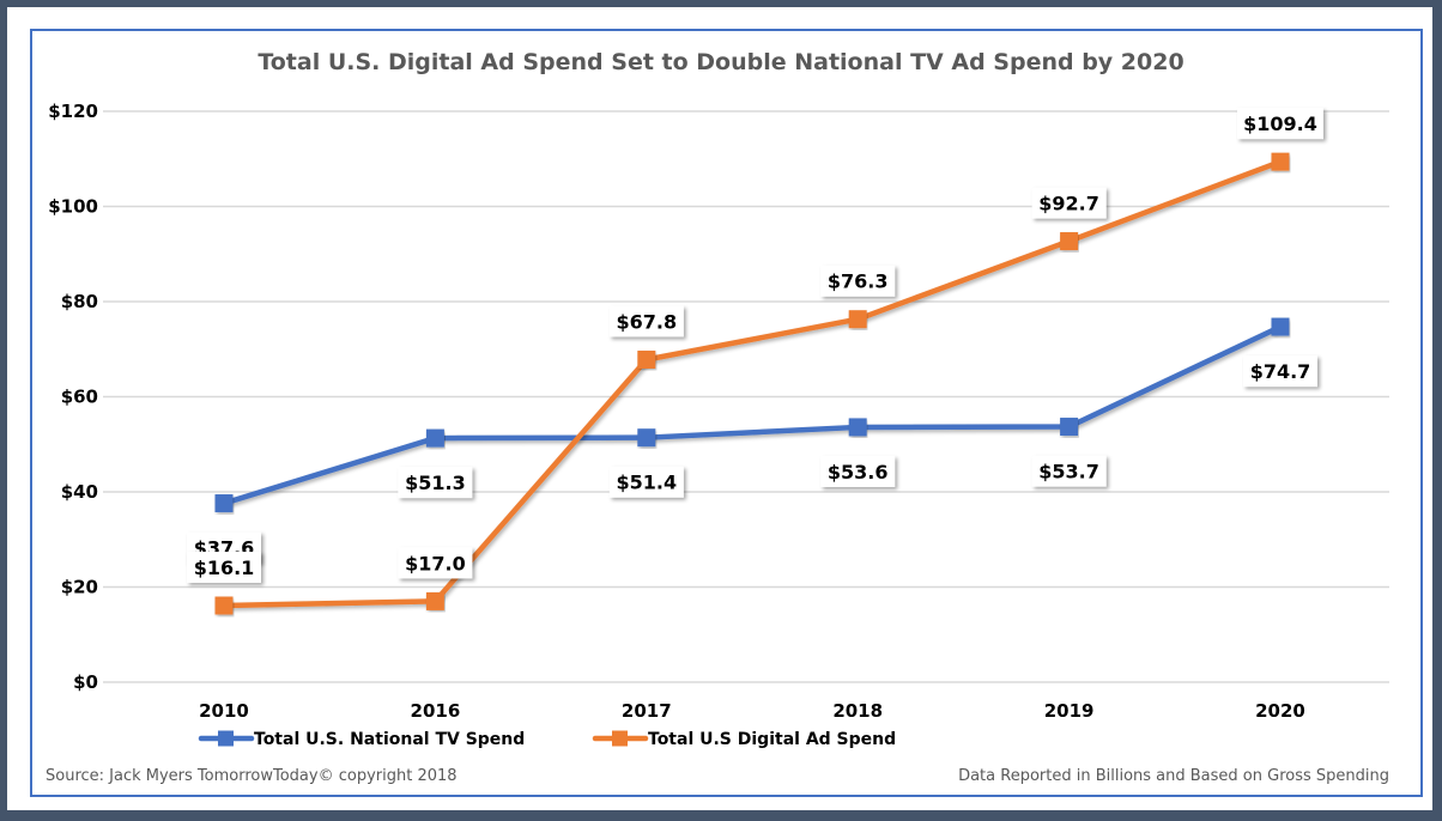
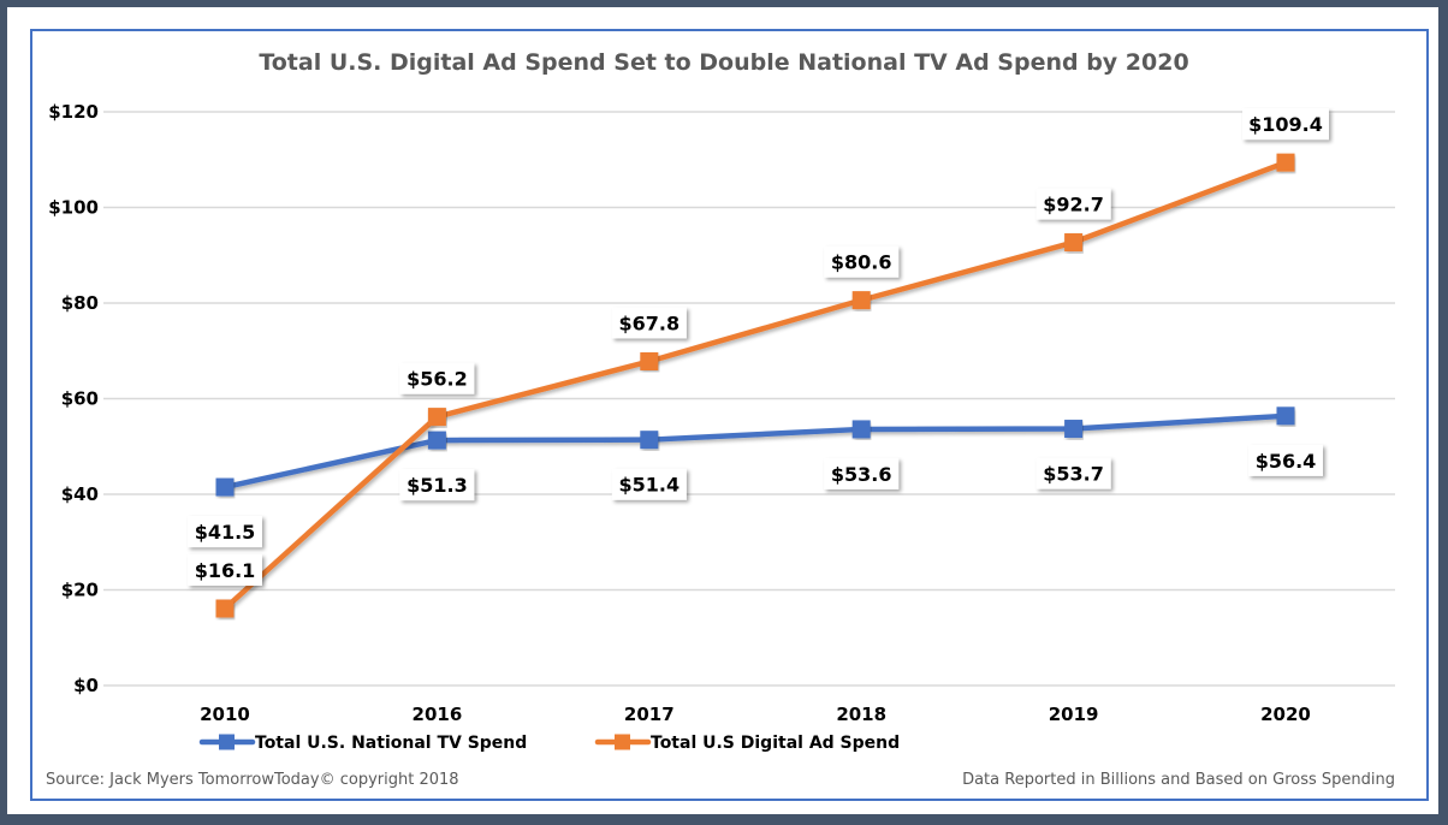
Total U.S. National TV Spend/2010: $37.6 -> $41.5
Total U.S Digital Ad Spend/2016: $17.0 -> $56.2
Total U.S Digital Ad Spend/2018: $76.3 -> $80.6
Total U.S. National TV Spend/2020: $74.7 -> $56.4
